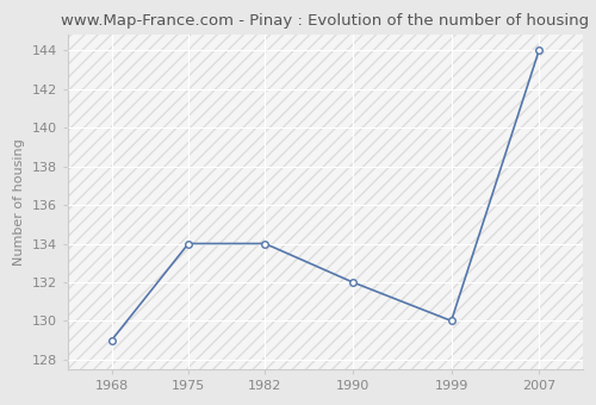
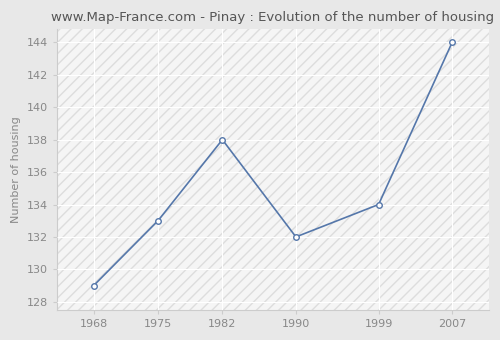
1975: 134 -> 133
1982: 134 -> 138
1999: 130 -> 134
